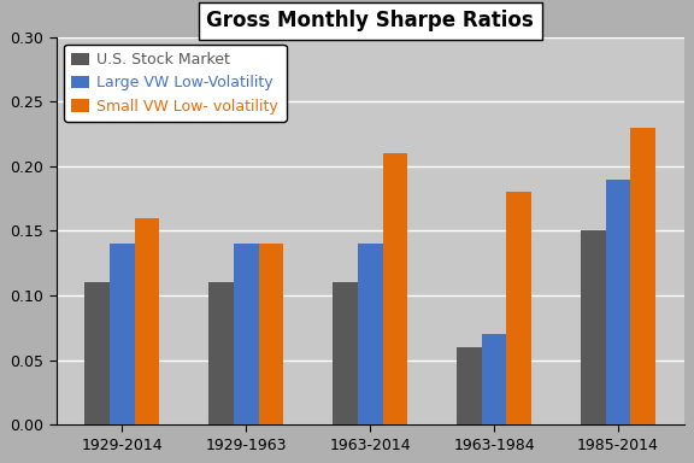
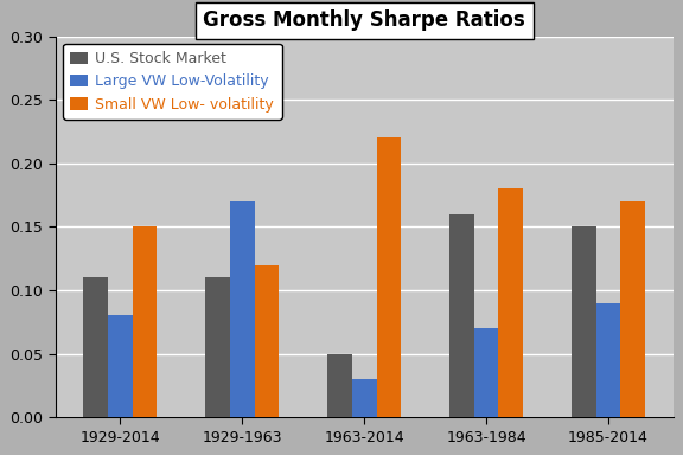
Large VW Low-Volatility/1929-2014: 0.14 -> 0.08
Small VW Low- volatility/1929-2014: 0.16 -> 0.15
Large VW Low-Volatility/1929-1963: 0.14 -> 0.17
Small VW Low- volatility/1929-1963: 0.14 -> 0.12
U.S. Stock Market/1963-2014: 0.11 -> 0.05
Large VW Low-Volatility/1963-2014: 0.14 -> 0.03
Small VW Low- volatility/1963-2014: 0.21 -> 0.22
U.S. Stock Market/1963-1984: 0.06 -> 0.16
Large VW Low-Volatility/1985-2014: 0.19 -> 0.09
Small VW Low- volatility/1985-2014: 0.23 -> 0.17
